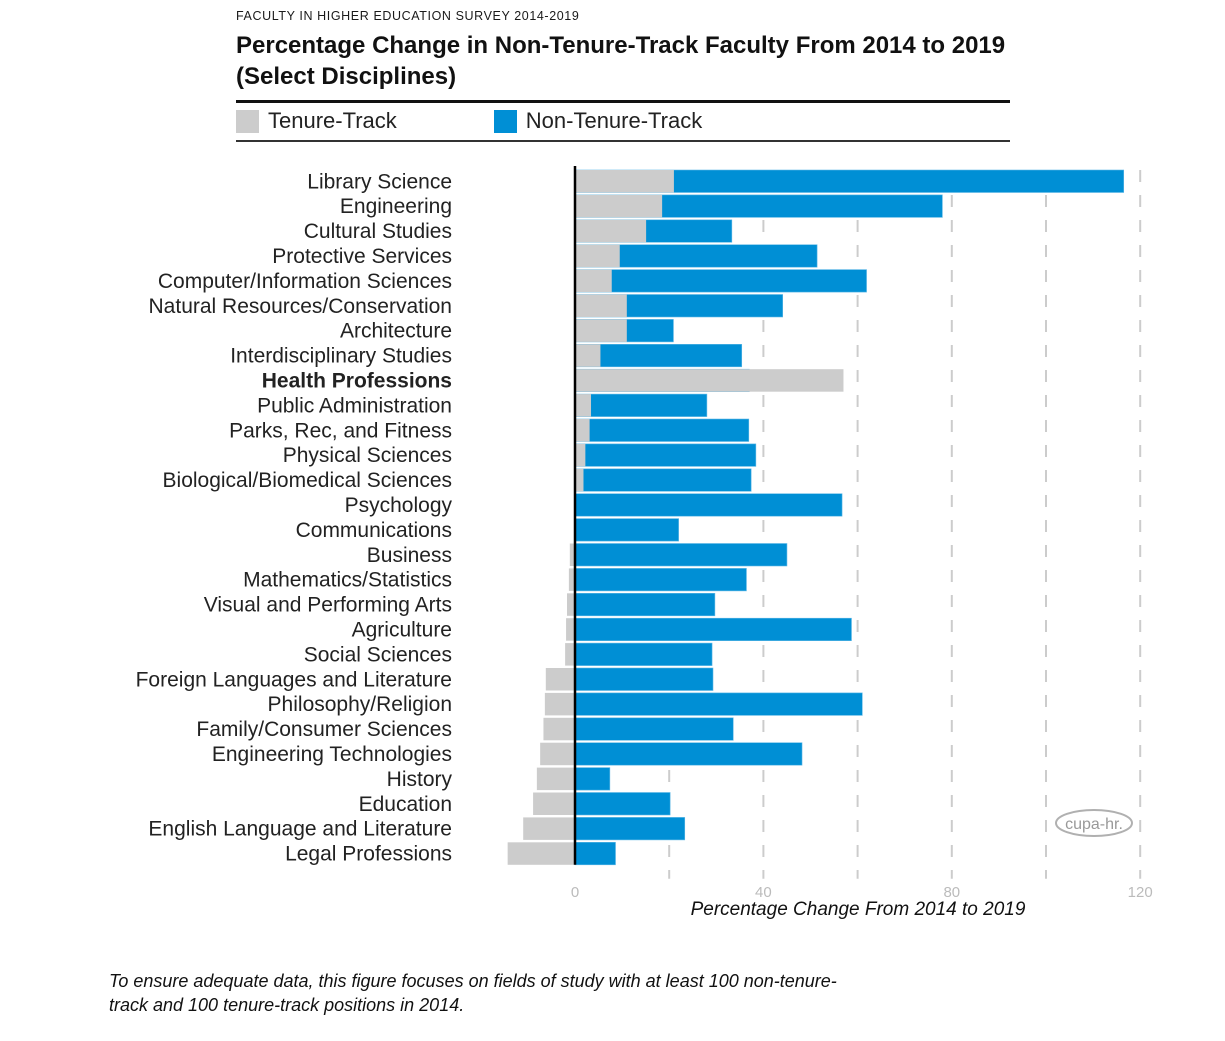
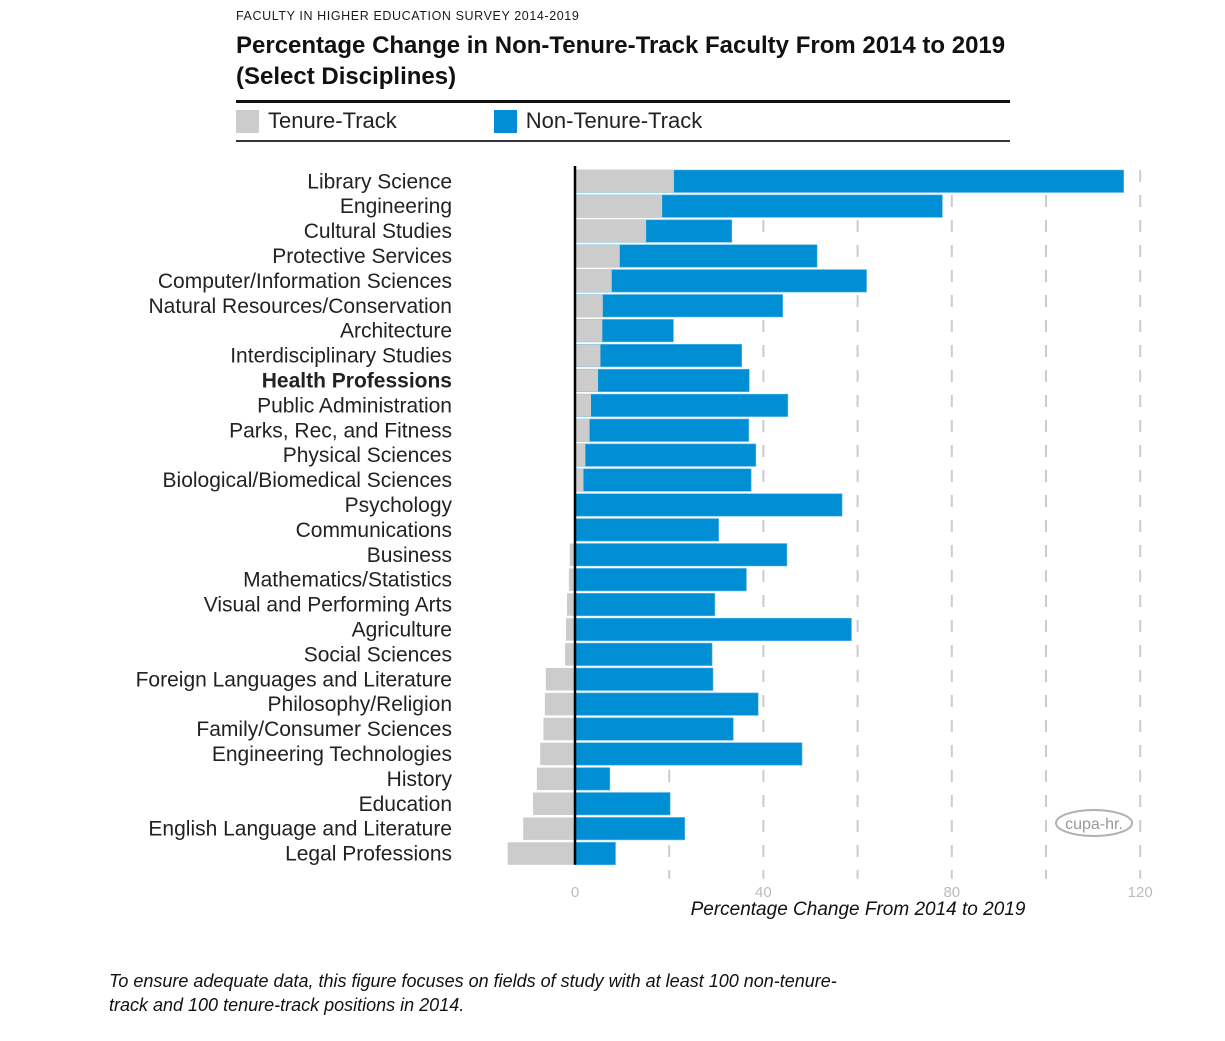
Tenure-Track/Natural Resources/Conservation: 11 -> 6
Tenure-Track/Architecture: 11 -> 6
Tenure-Track/Health Professions: 57 -> 5
Non-Tenure-Track/Public Administration: 28 -> 45
Non-Tenure-Track/Communications: 22 -> 30
Non-Tenure-Track/Philosophy/Religion: 61 -> 39
